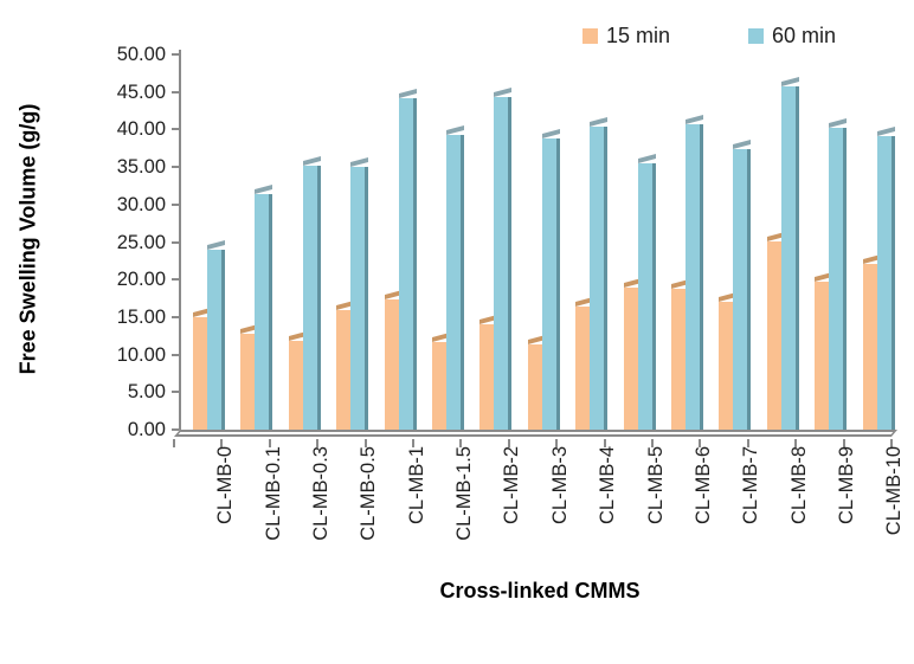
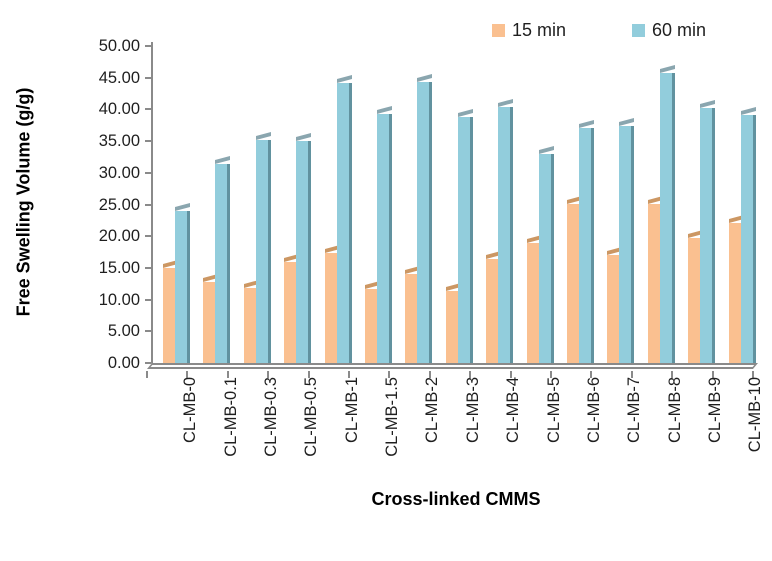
60 min/CL-MB-5: 36 -> 33
15 min/CL-MB-6: 19 -> 25
60 min/CL-MB-6: 41 -> 37
